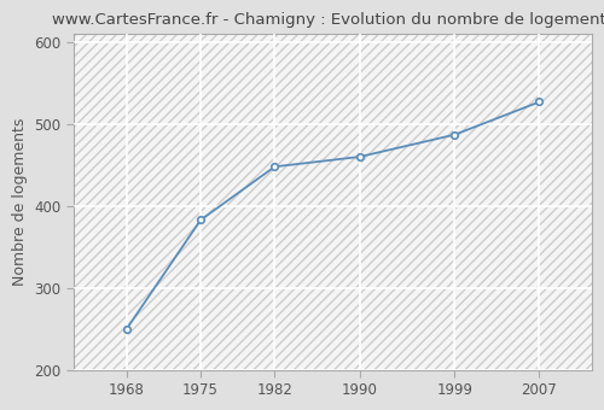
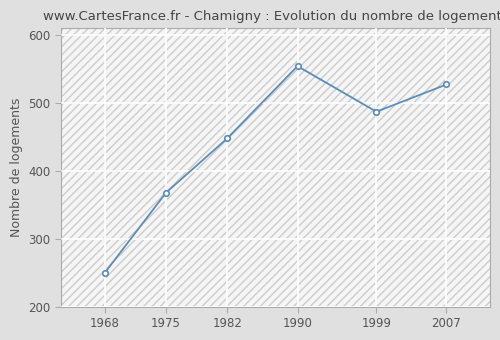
1975: 383 -> 368
1990: 460 -> 554
